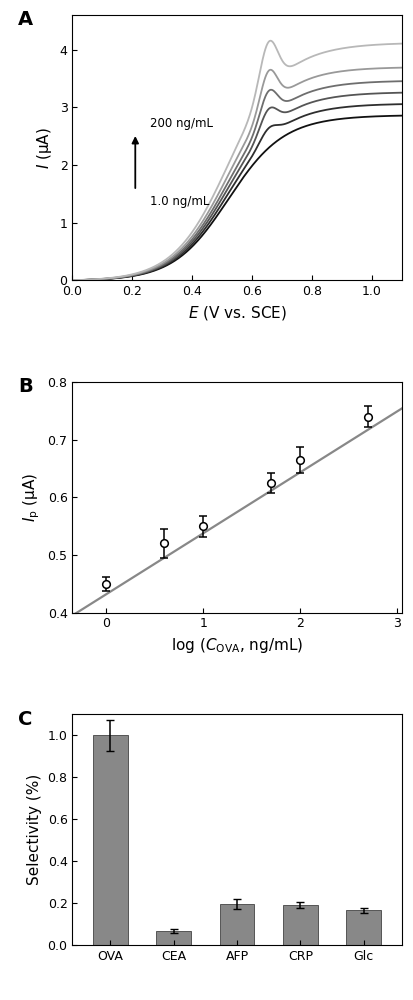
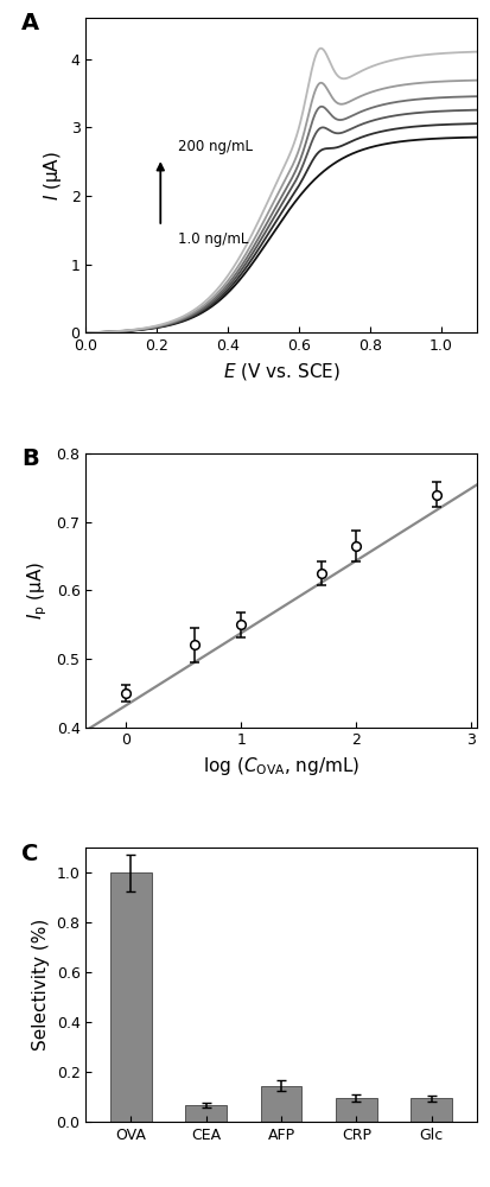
AFP: 0.195 -> 0.145
CRP: 0.190 -> 0.095
Glc: 0.165 -> 0.095
